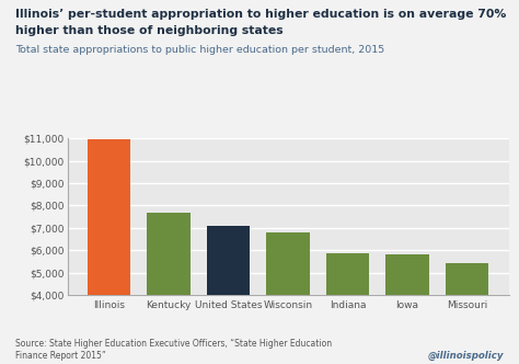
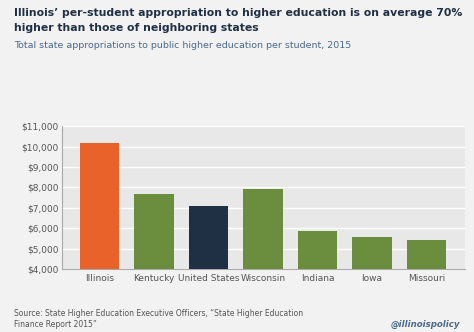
Illinois: $10,950 -> $10,150
Wisconsin: $6,800 -> $7,900
Iowa: $5,800 -> $5,550
